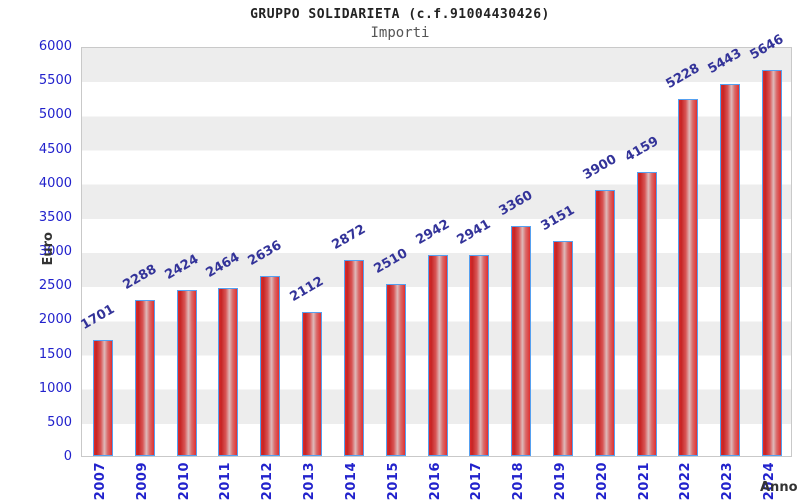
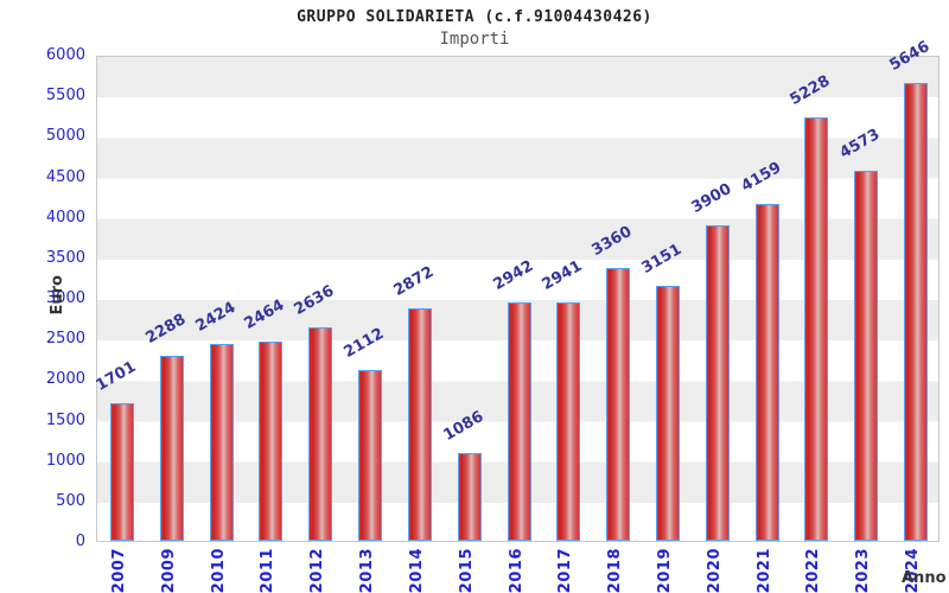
2015: 2510 -> 1086
2023: 5443 -> 4573
